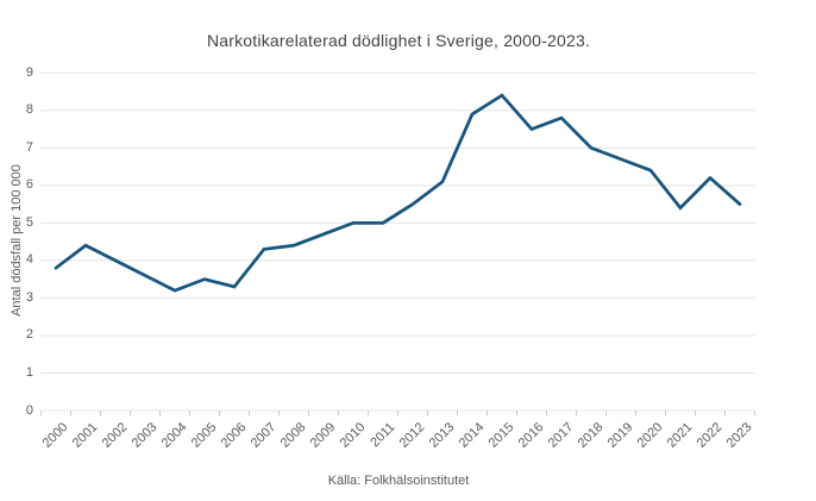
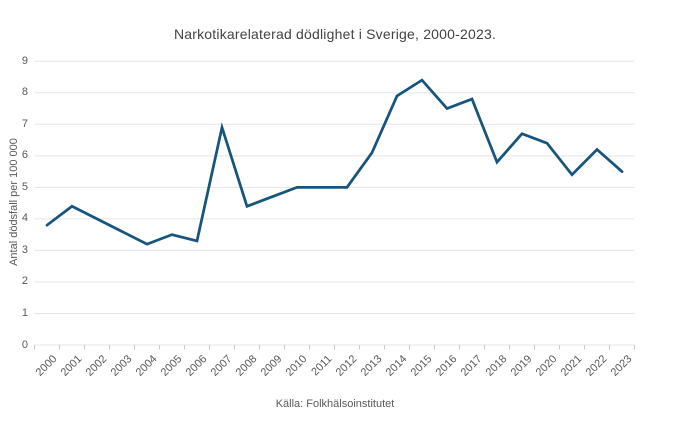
2007: 4.3 -> 6.9
2012: 5.5 -> 5.0
2018: 7.0 -> 5.8
